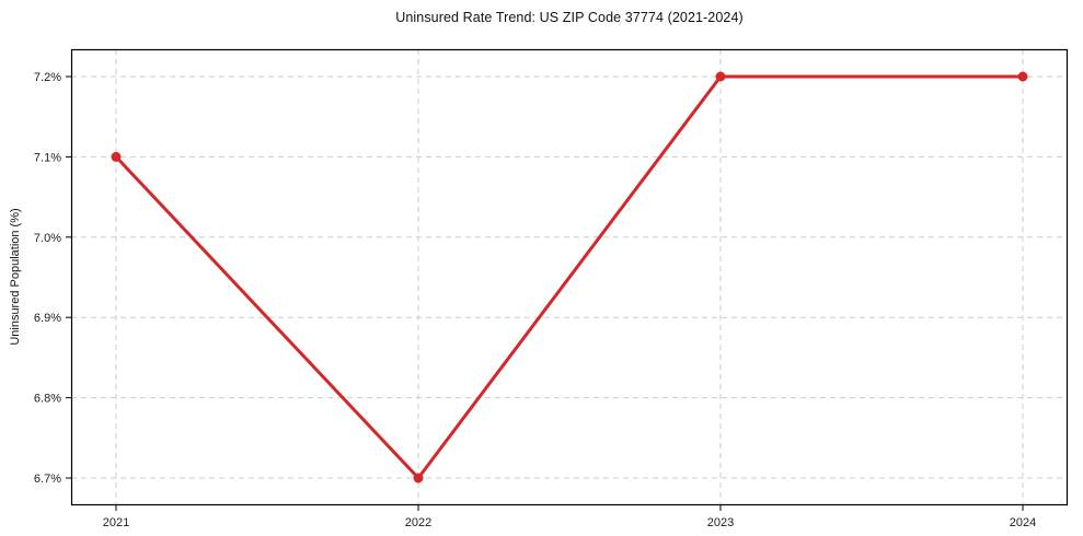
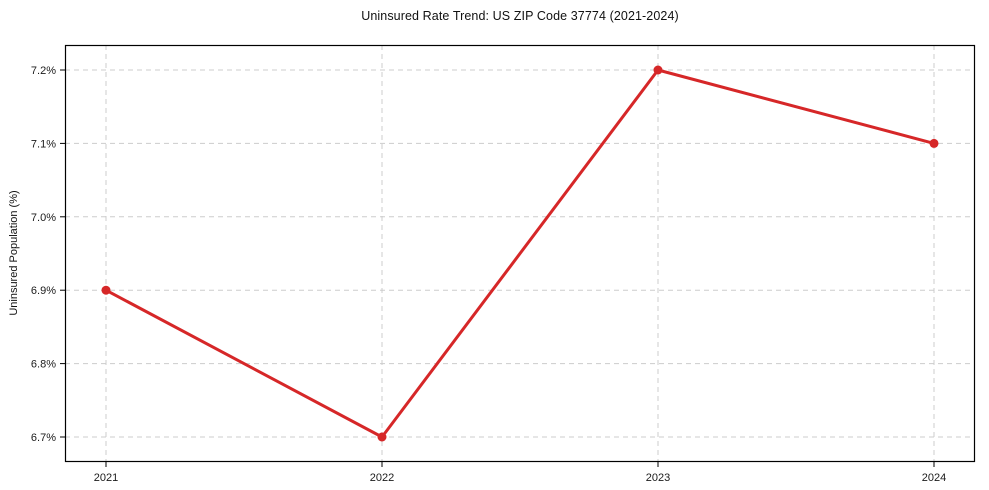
2021: 7.1% -> 6.9%
2024: 7.2% -> 7.1%
